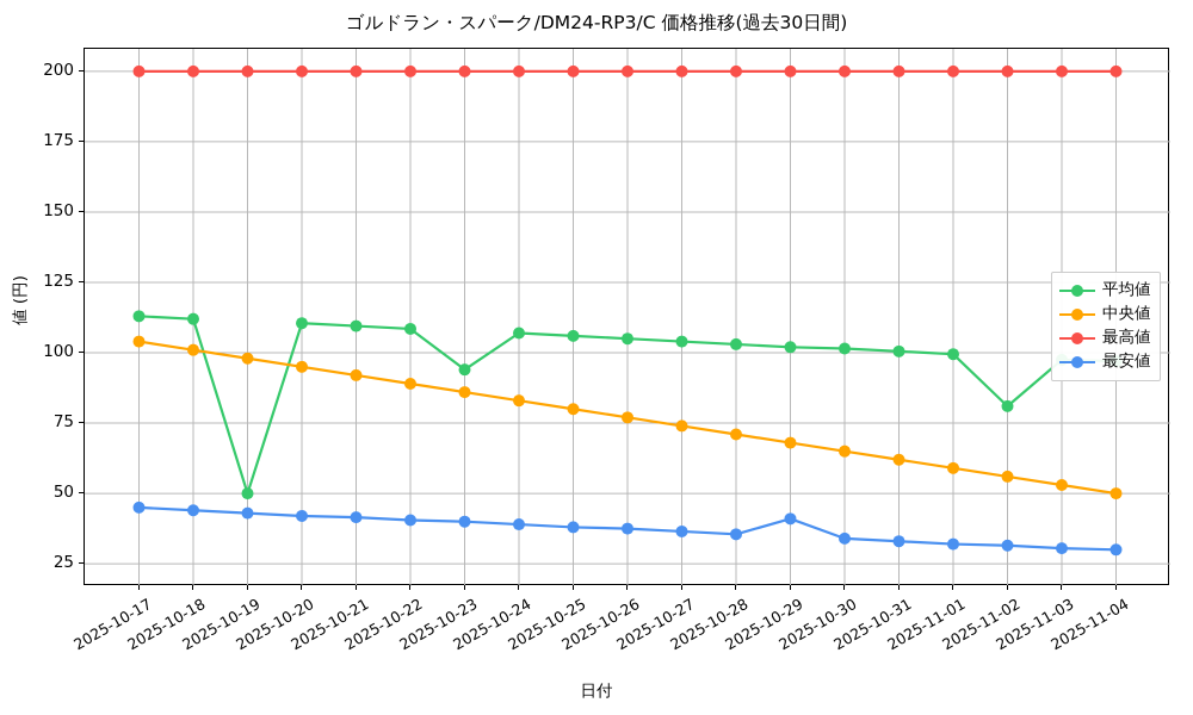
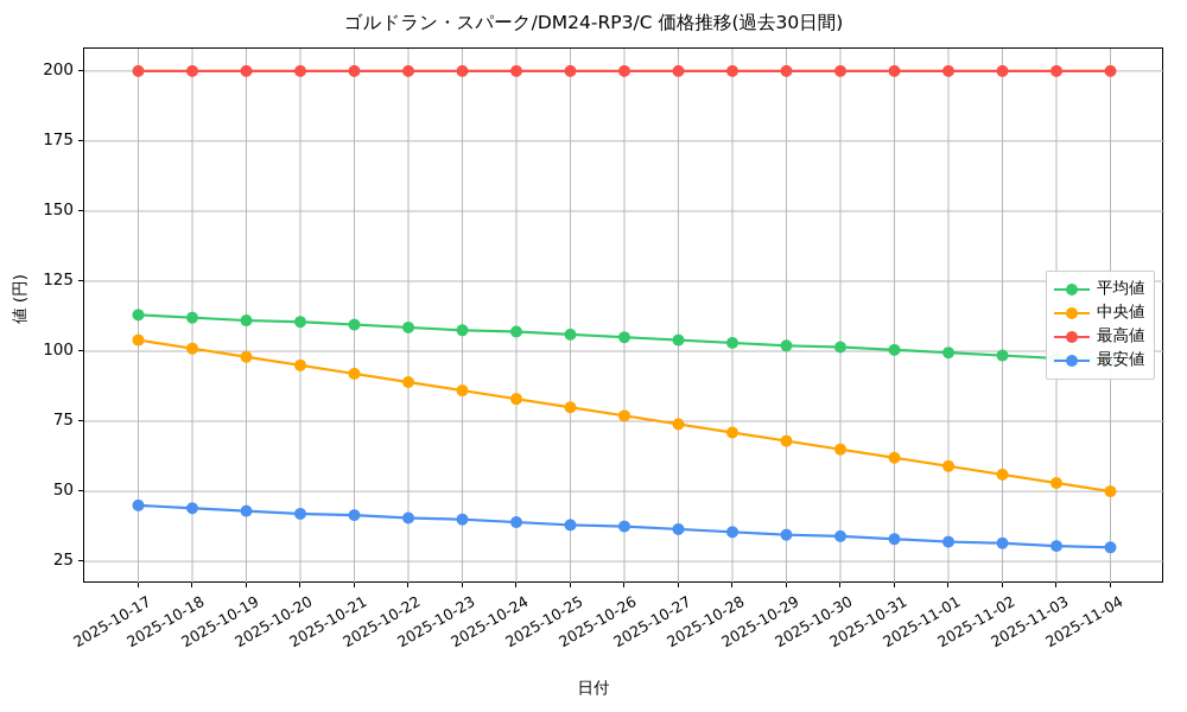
平均値/2025-10-19: 50 -> 111
平均値/2025-10-23: 94 -> 108
最安値/2025-10-29: 41 -> 34
平均値/2025-11-02: 81 -> 98
